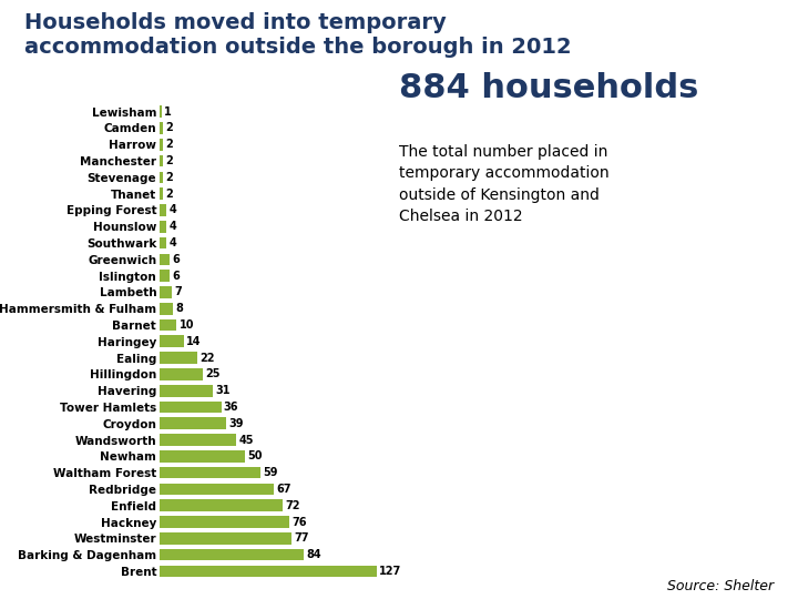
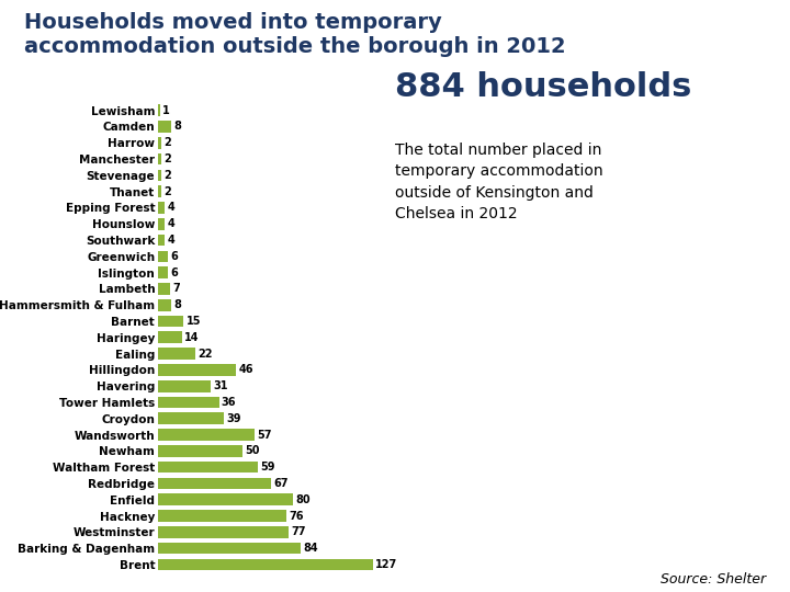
Camden: 2 -> 8
Barnet: 10 -> 15
Hillingdon: 25 -> 46
Wandsworth: 45 -> 57
Enfield: 72 -> 80
